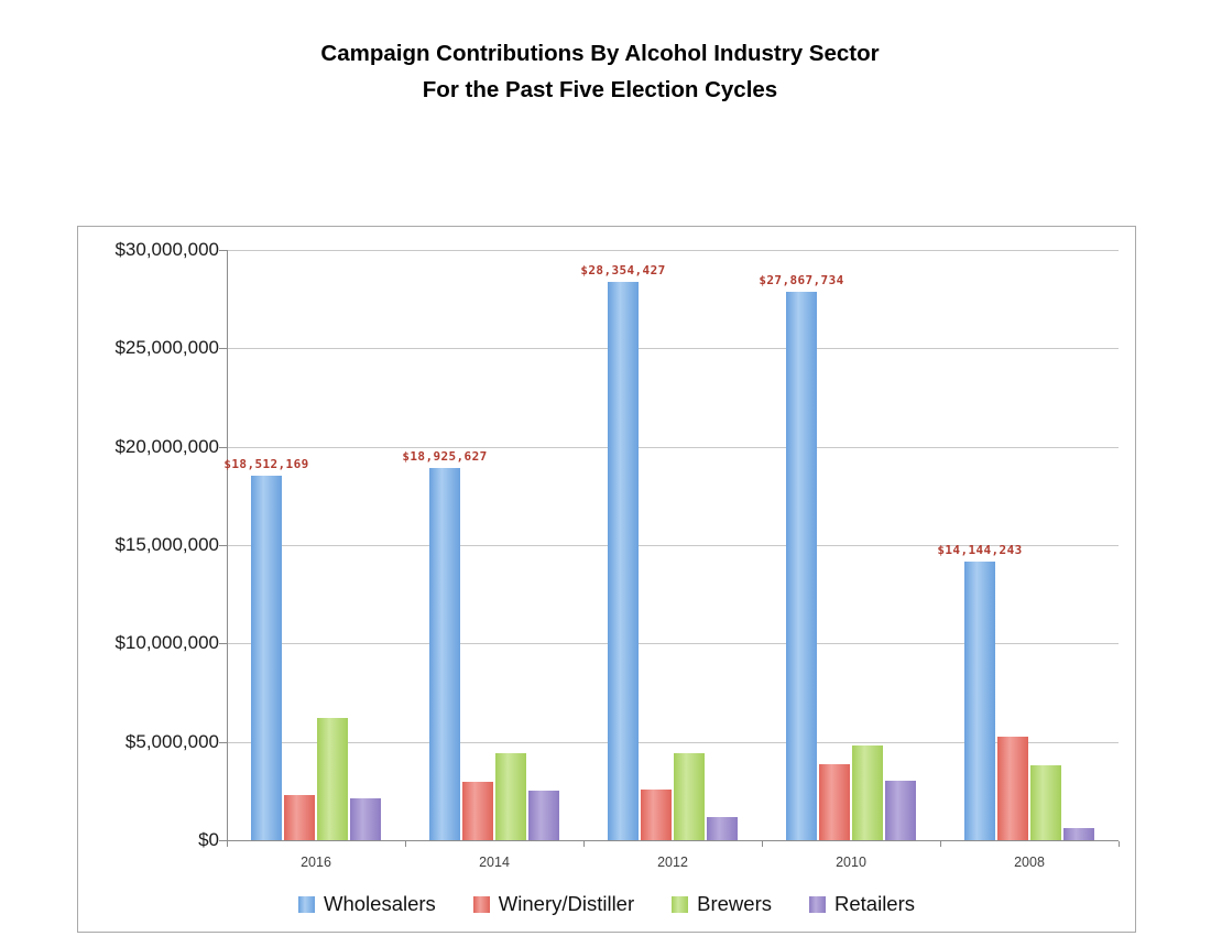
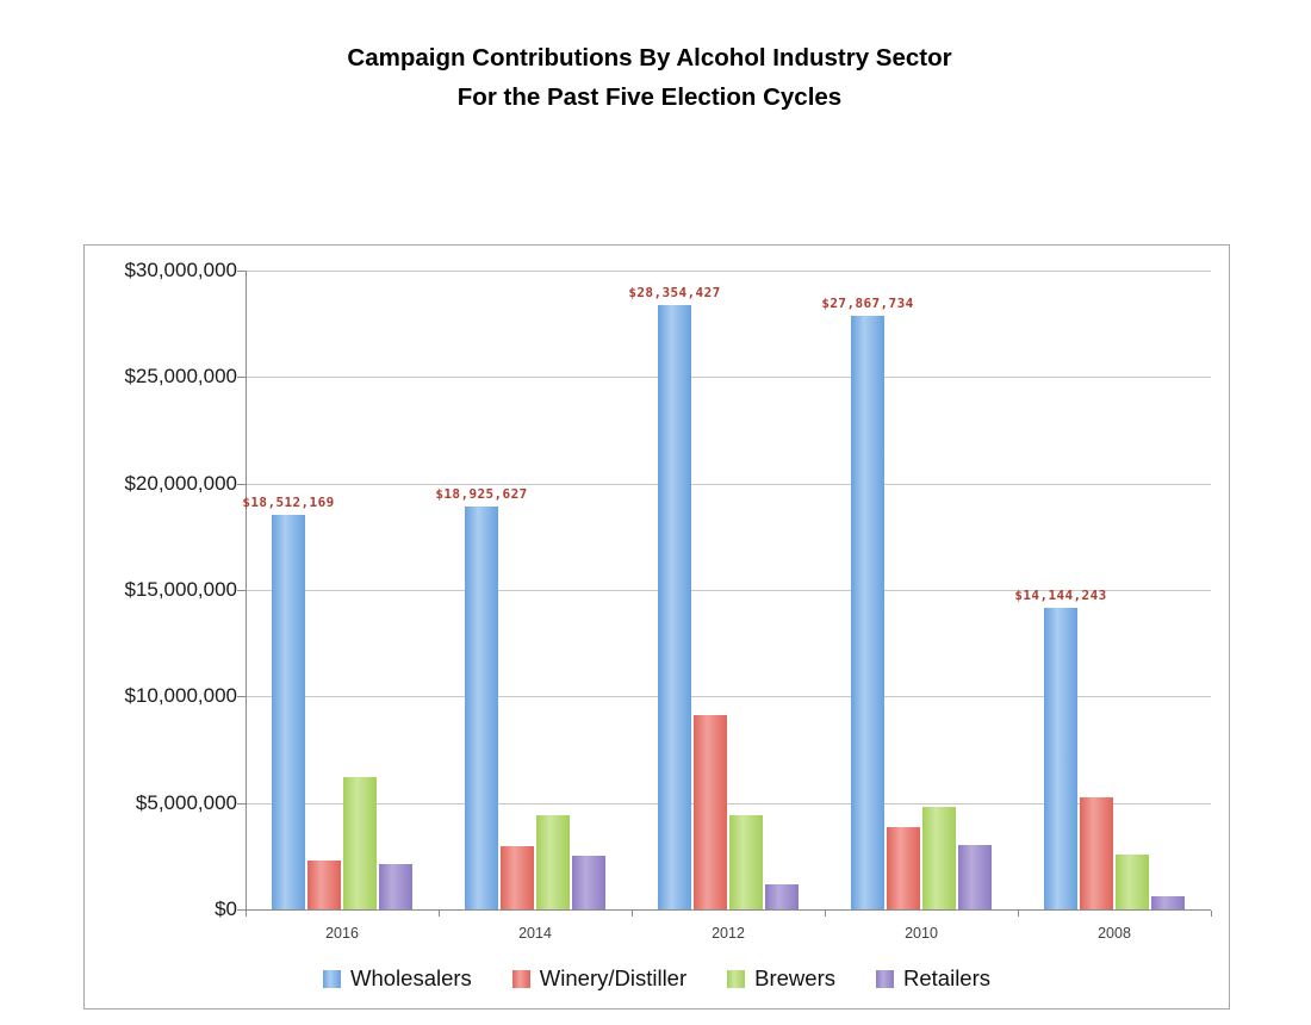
Winery/Distiller/2012: $2600000 -> $9100000
Brewers/2008: $3800000 -> $2600000
